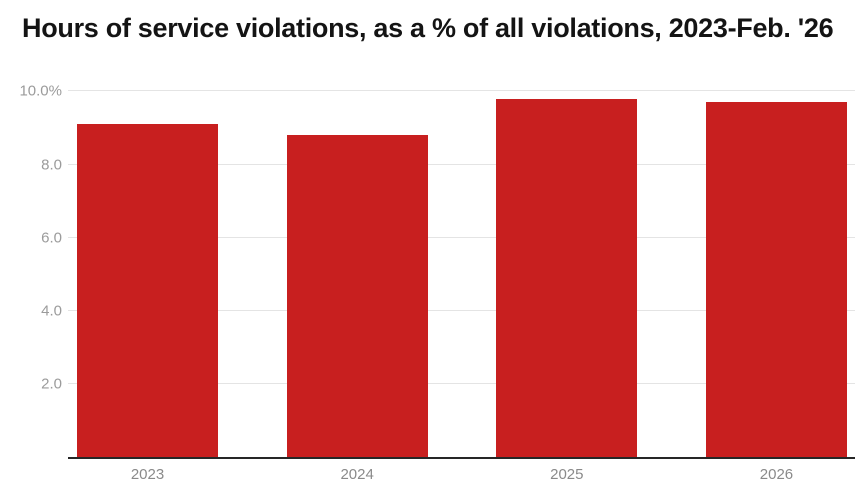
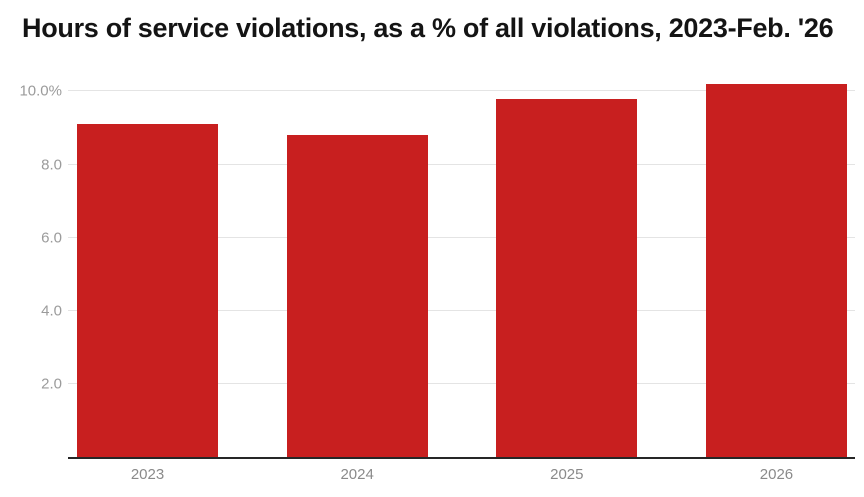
2026: 9.7% -> 10.2%
